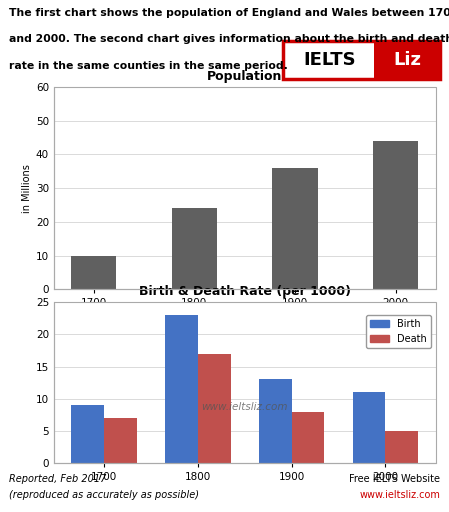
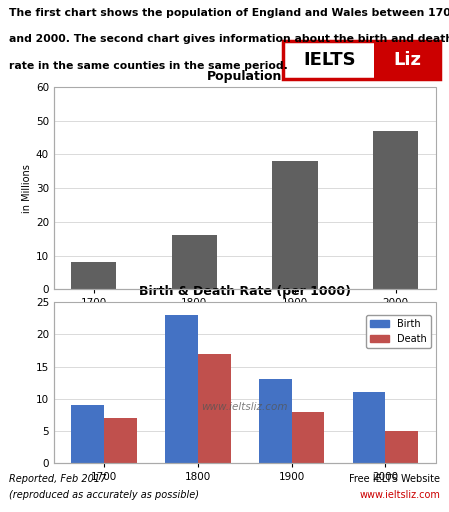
Population/1700: 10 -> 8
Population/1800: 24 -> 16
Population/1900: 36 -> 38
Population/2000: 44 -> 47
